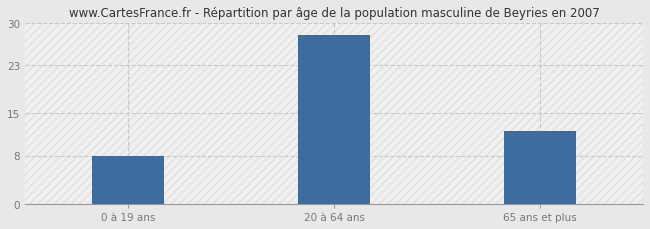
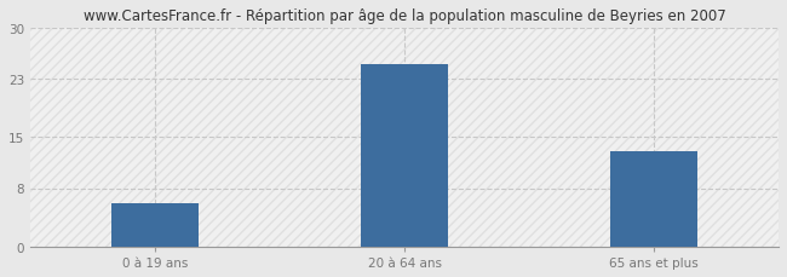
0 à 19 ans: 8 -> 6
20 à 64 ans: 28 -> 25
65 ans et plus: 12 -> 13
